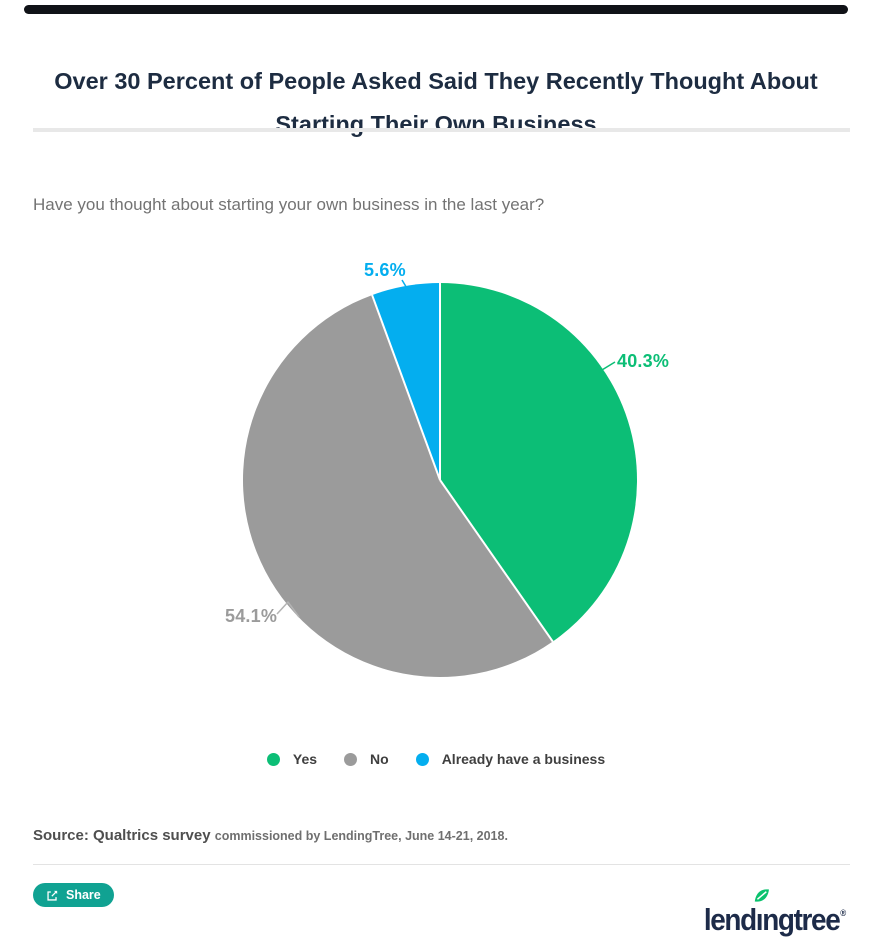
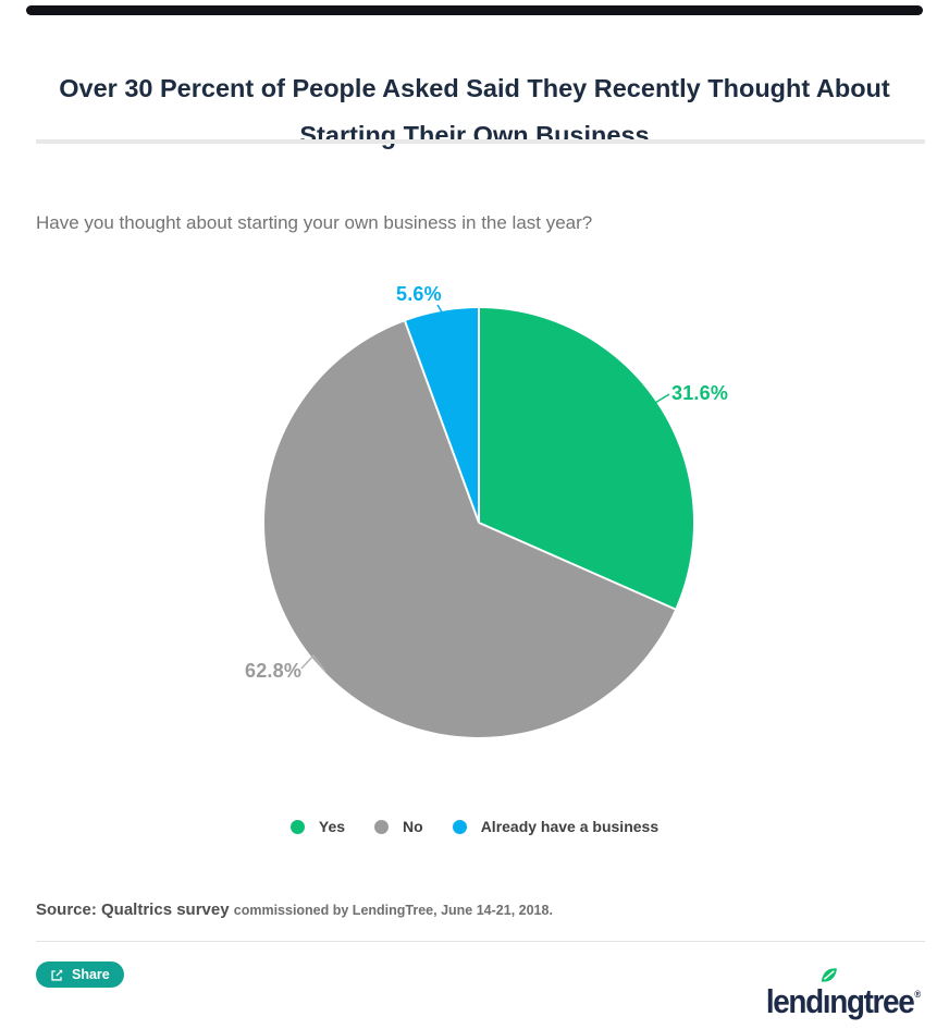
Yes: 40.3% -> 31.6%
No: 54.1% -> 62.8%
